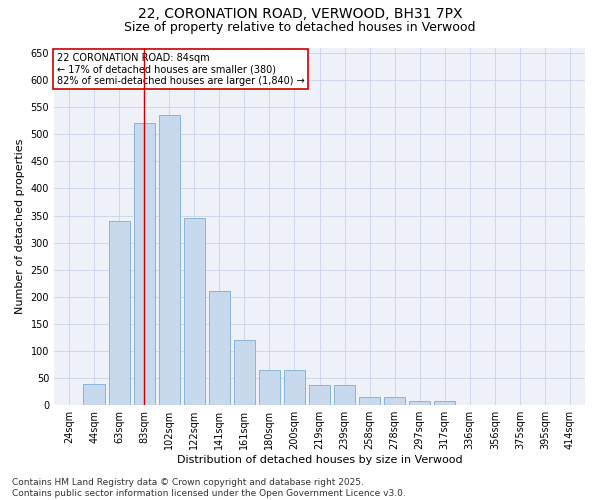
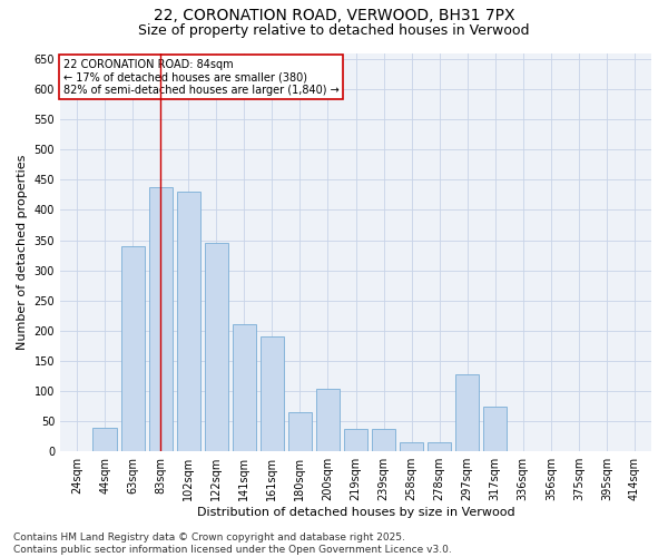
83sqm: 520 -> 438
102sqm: 535 -> 430
161sqm: 120 -> 190
200sqm: 65 -> 104
297sqm: 8 -> 128
317sqm: 8 -> 74
